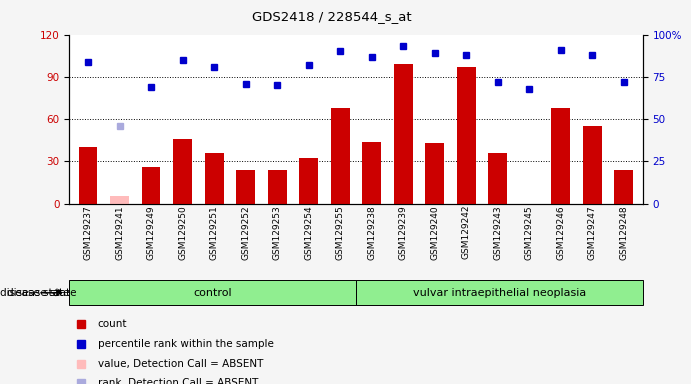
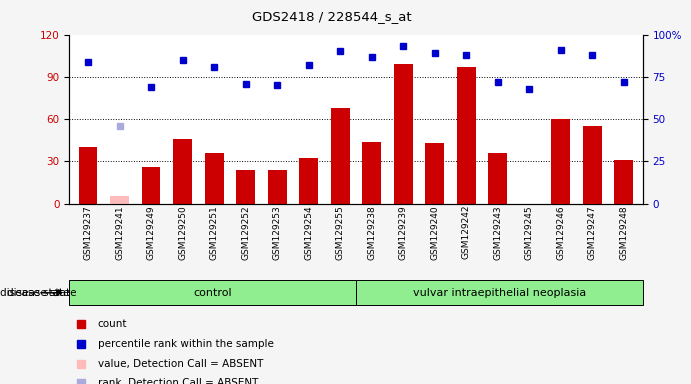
GSM129246: 68 -> 60
GSM129248: 24 -> 31
